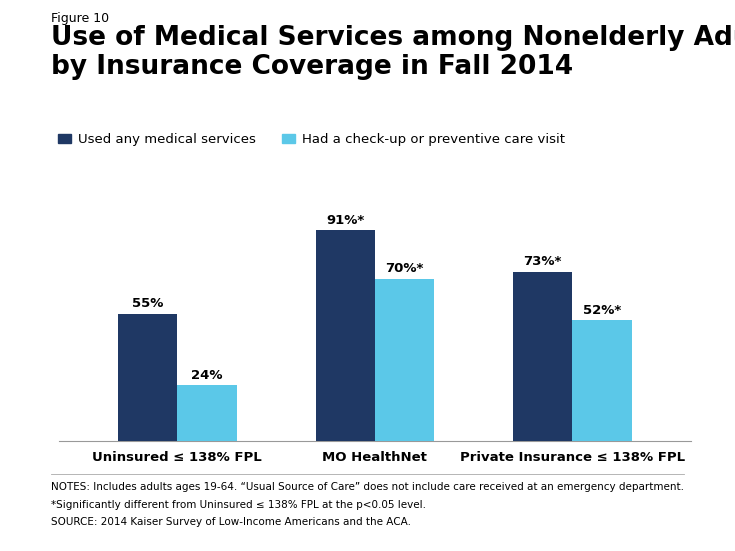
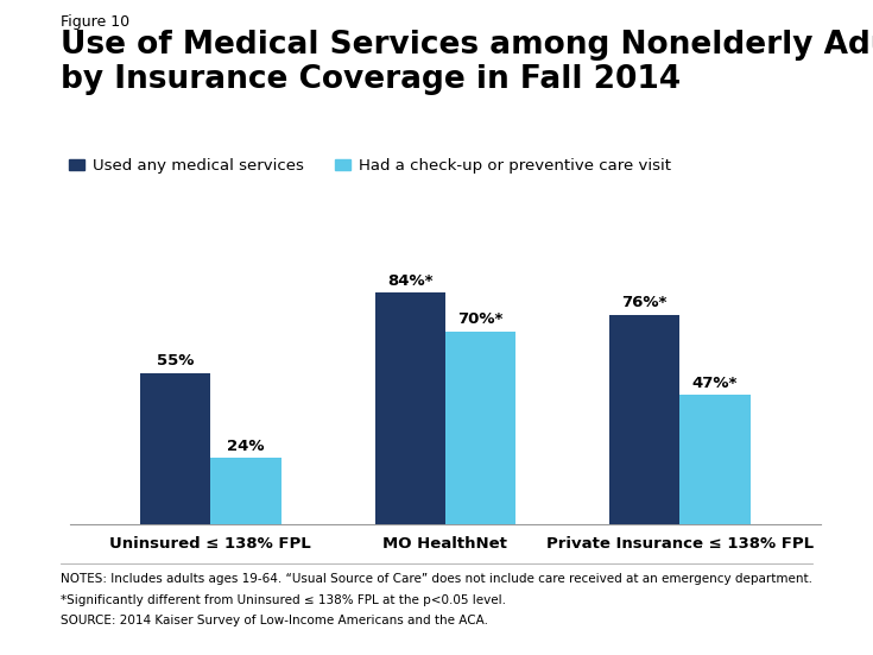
Used any medical services/MO HealthNet: 91%* -> 84%*
Used any medical services/Private Insurance ≤ 138% FPL: 73%* -> 76%*
Had a check-up or preventive care visit/Private Insurance ≤ 138% FPL: 52%* -> 47%*
